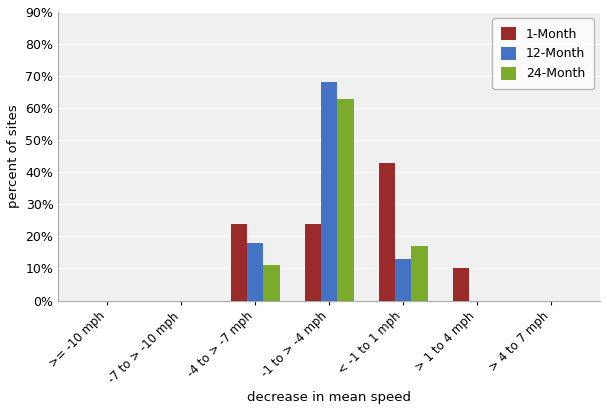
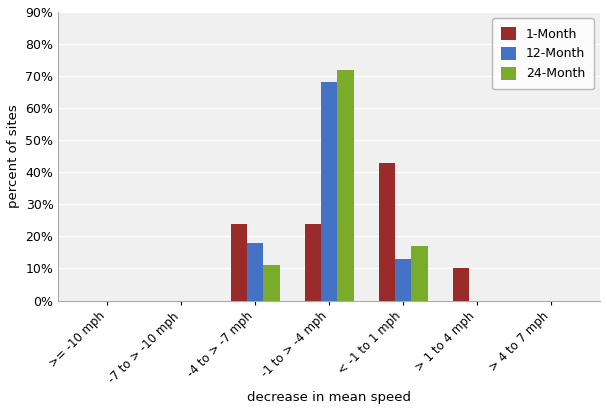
24-Month/-1 to > -4 mph: 63% -> 72%
